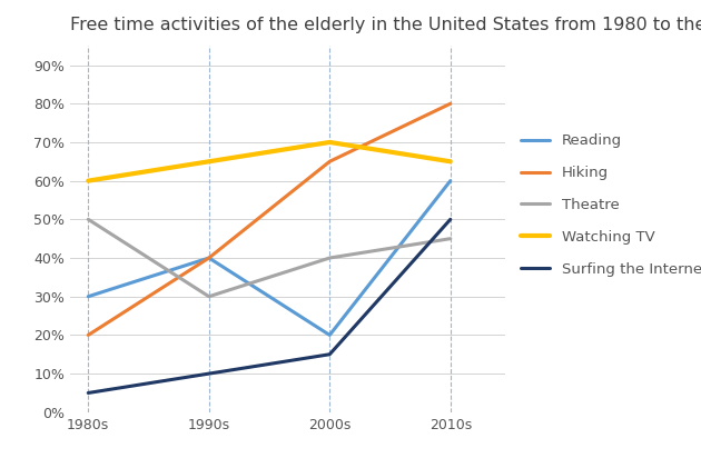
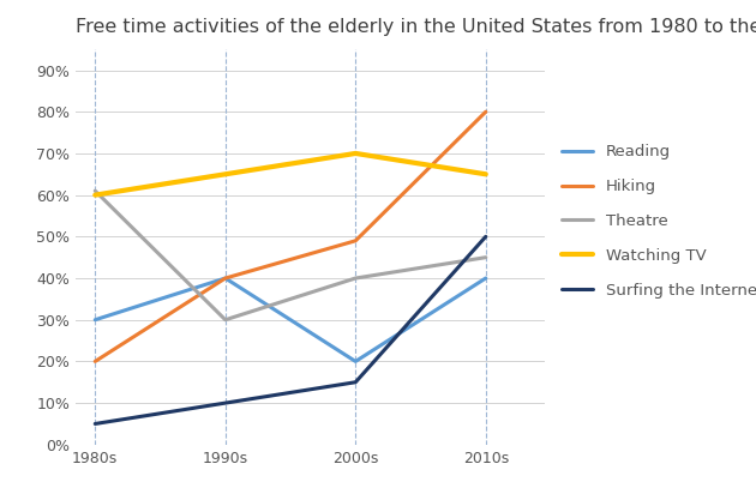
Theatre/1980s: 50% -> 61%
Hiking/2000s: 65% -> 49%
Reading/2010s: 60% -> 40%
